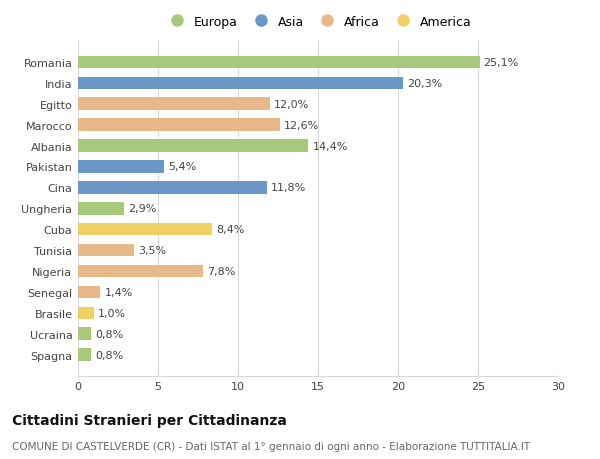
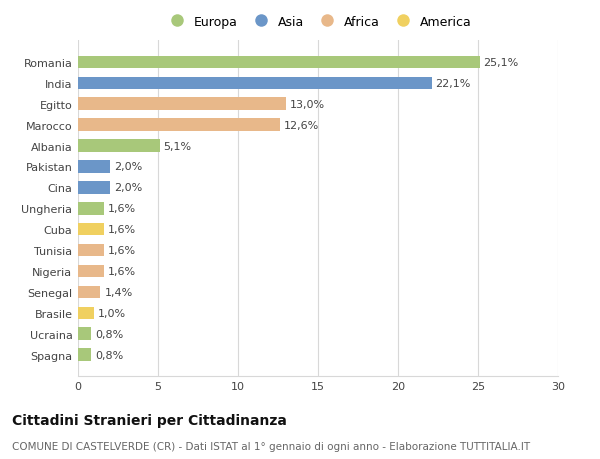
India: 20,3% -> 22,1%
Egitto: 12,0% -> 13,0%
Albania: 14,4% -> 5,1%
Pakistan: 5,4% -> 2,0%
Cina: 11,8% -> 2,0%
Ungheria: 2,9% -> 1,6%
Cuba: 8,4% -> 1,6%
Tunisia: 3,5% -> 1,6%
Nigeria: 7,8% -> 1,6%
